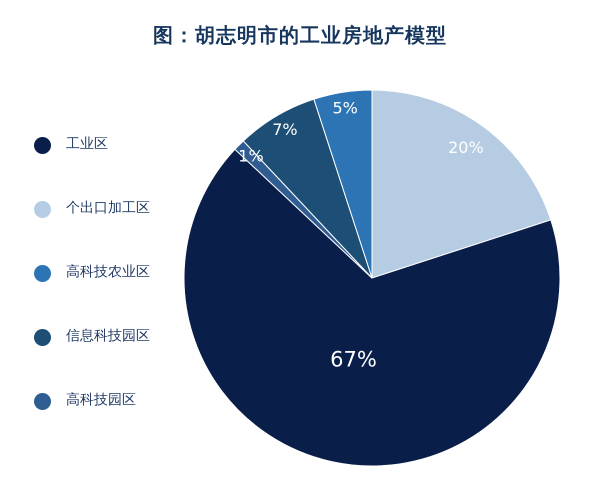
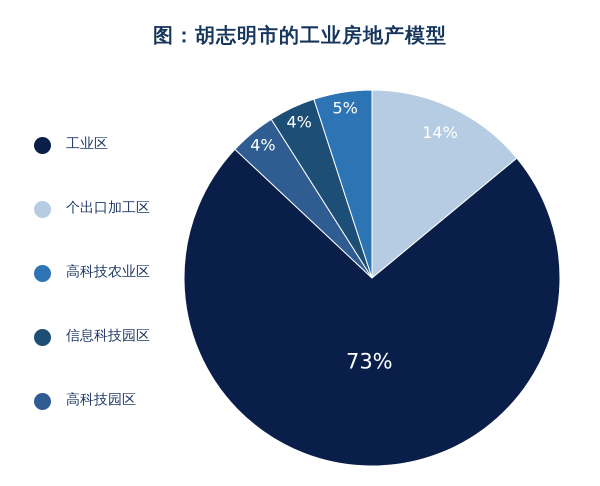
个出口加工区: 20% -> 14%
工业区: 67% -> 73%
高科技园区: 1% -> 4%
信息科技园区: 7% -> 4%
